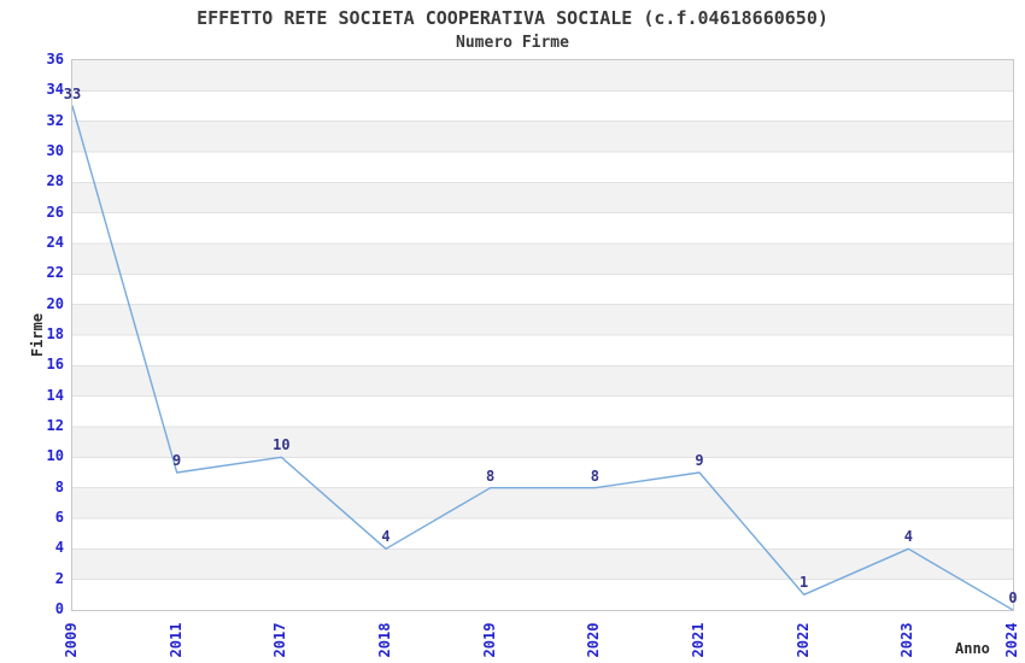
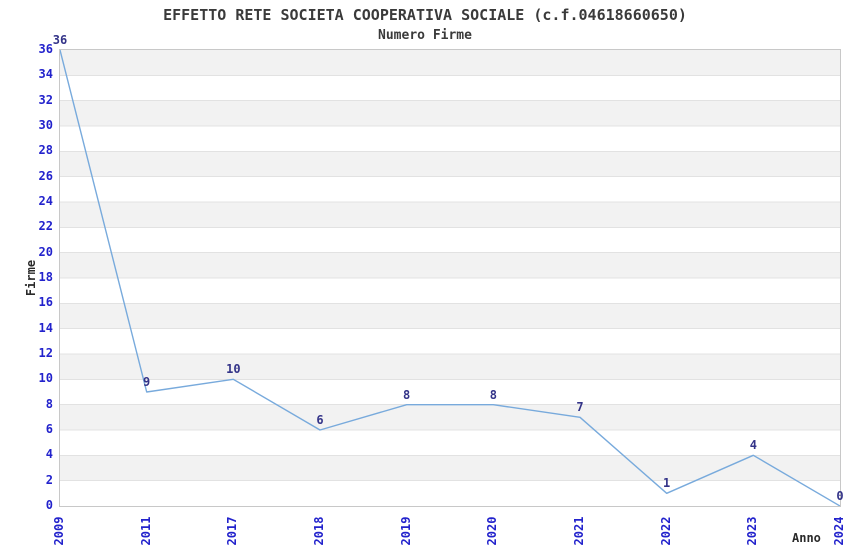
2009: 33 -> 36
2018: 4 -> 6
2021: 9 -> 7
